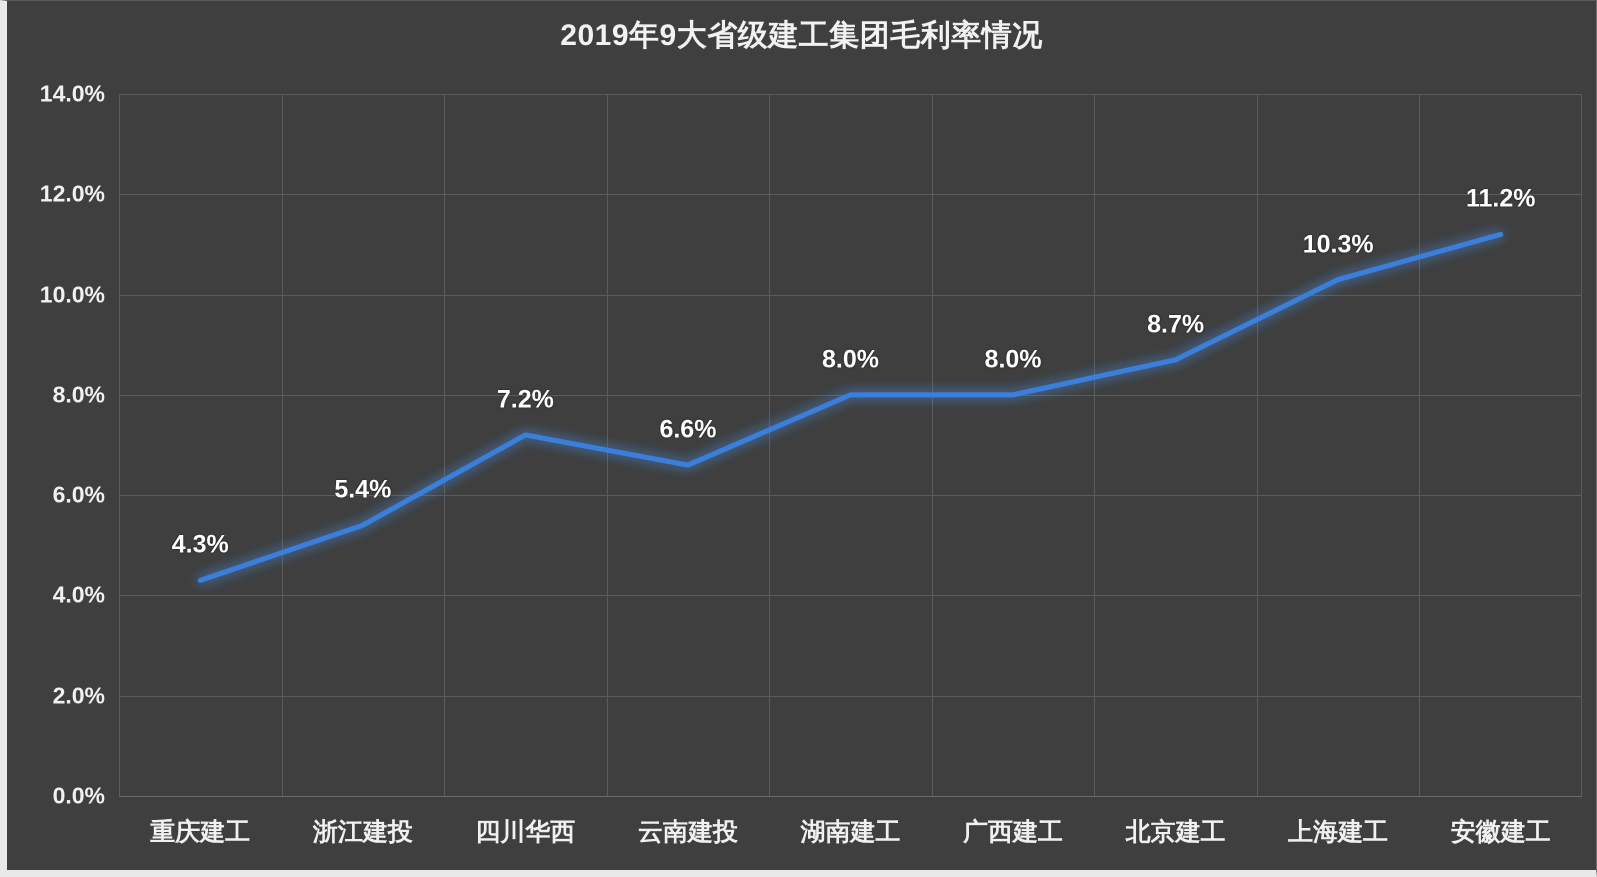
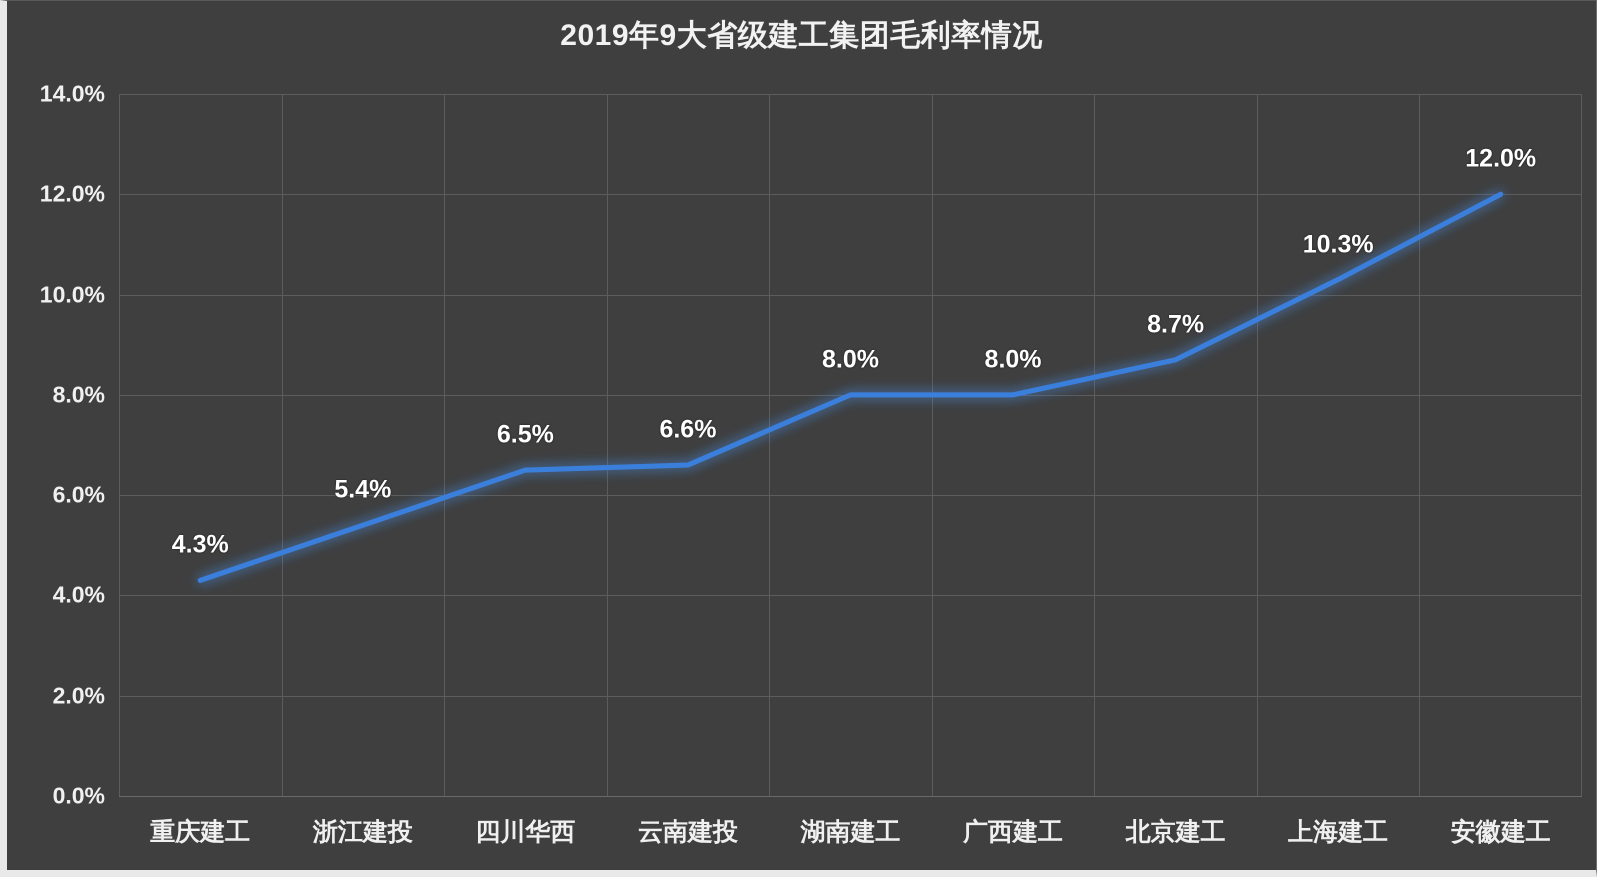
四川华西: 7.2% -> 6.5%
安徽建工: 11.2% -> 12.0%
